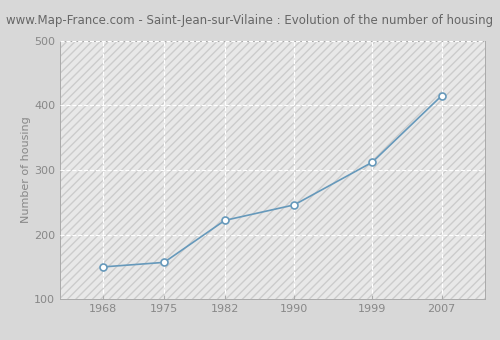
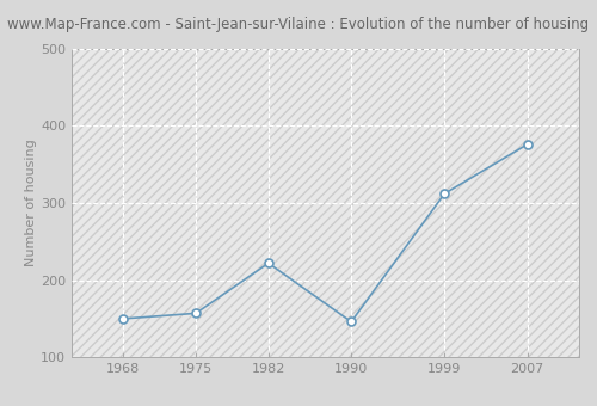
1990: 246 -> 146
2007: 415 -> 376
